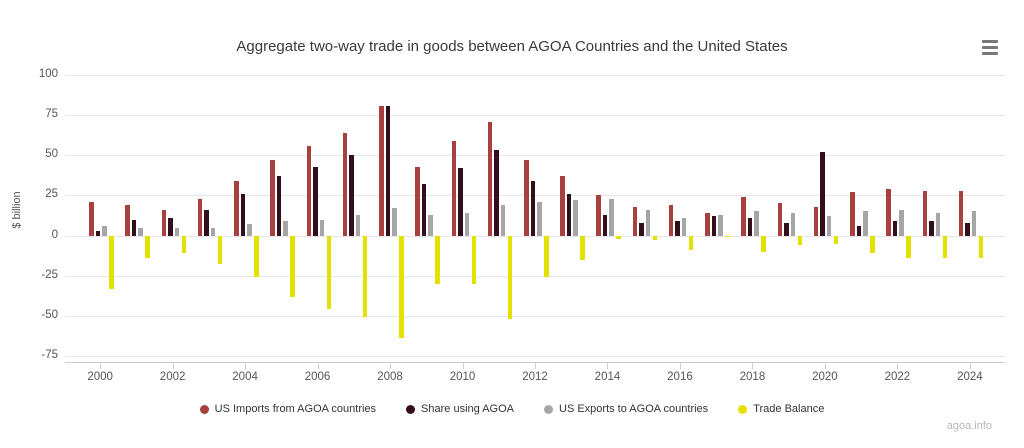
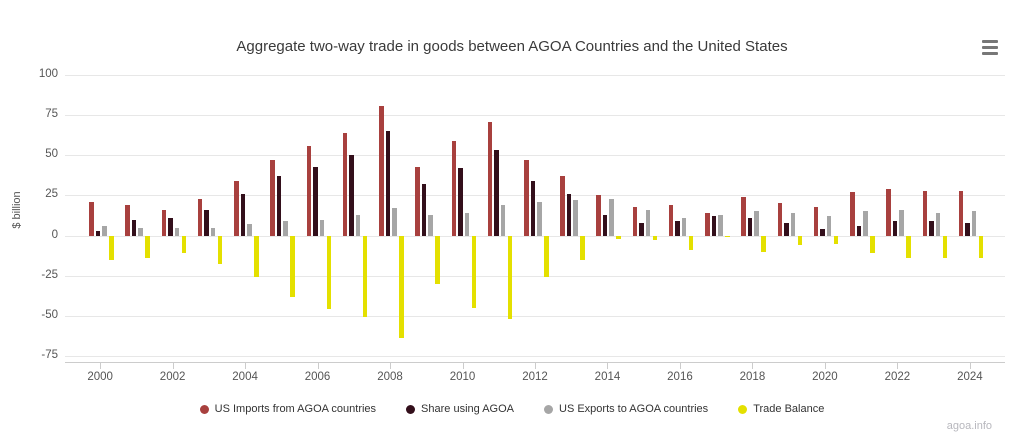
Trade Balance/2000: -33 -> -15
Share using AGOA/2008: 81 -> 65
Trade Balance/2010: -30 -> -45
Share using AGOA/2020: 52 -> 4
